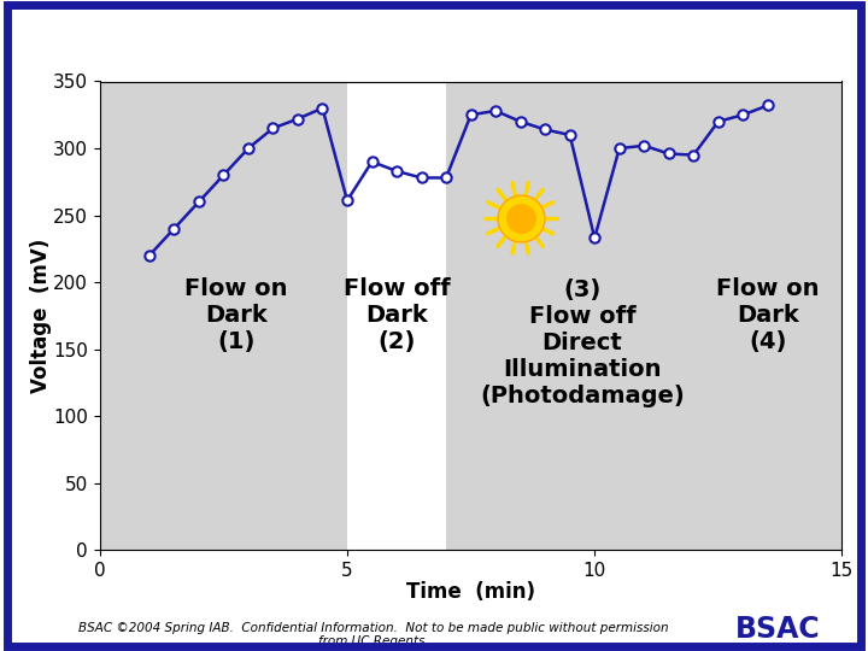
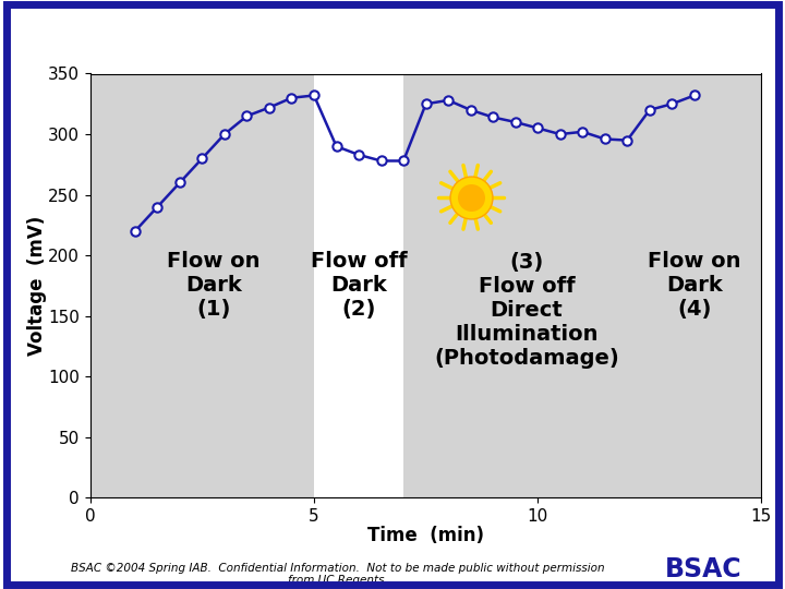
5: 261 -> 332
10: 233 -> 305
